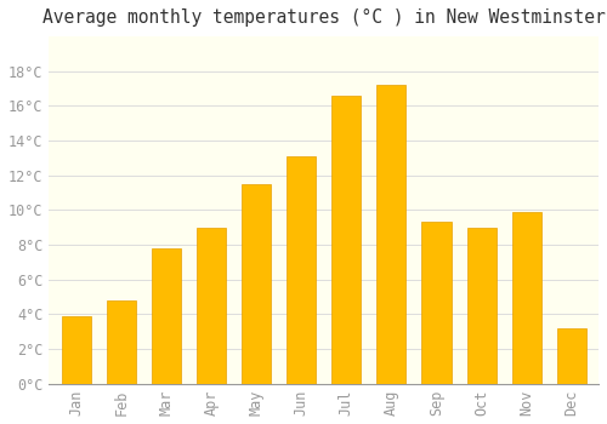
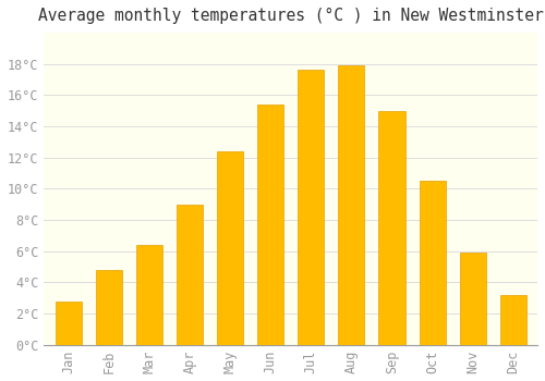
Jan: 3.9°C -> 2.8°C
Mar: 7.8°C -> 6.4°C
May: 11.5°C -> 12.4°C
Jun: 13.1°C -> 15.4°C
Jul: 16.6°C -> 17.6°C
Aug: 17.2°C -> 17.9°C
Sep: 9.3°C -> 15.0°C
Oct: 9.0°C -> 10.5°C
Nov: 9.9°C -> 5.9°C
